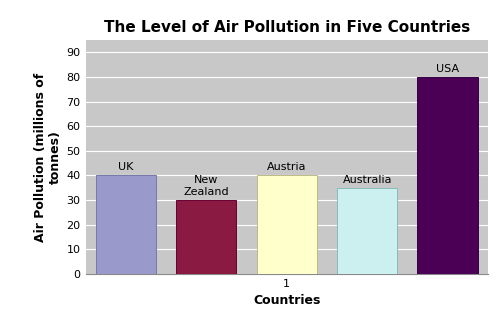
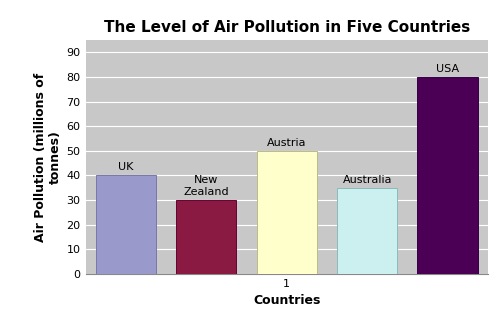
1: 40 -> 50
